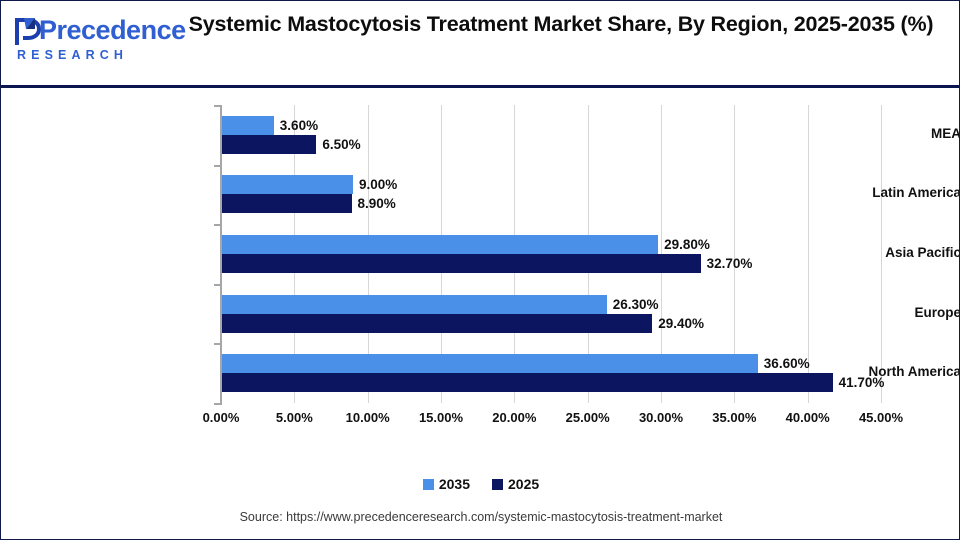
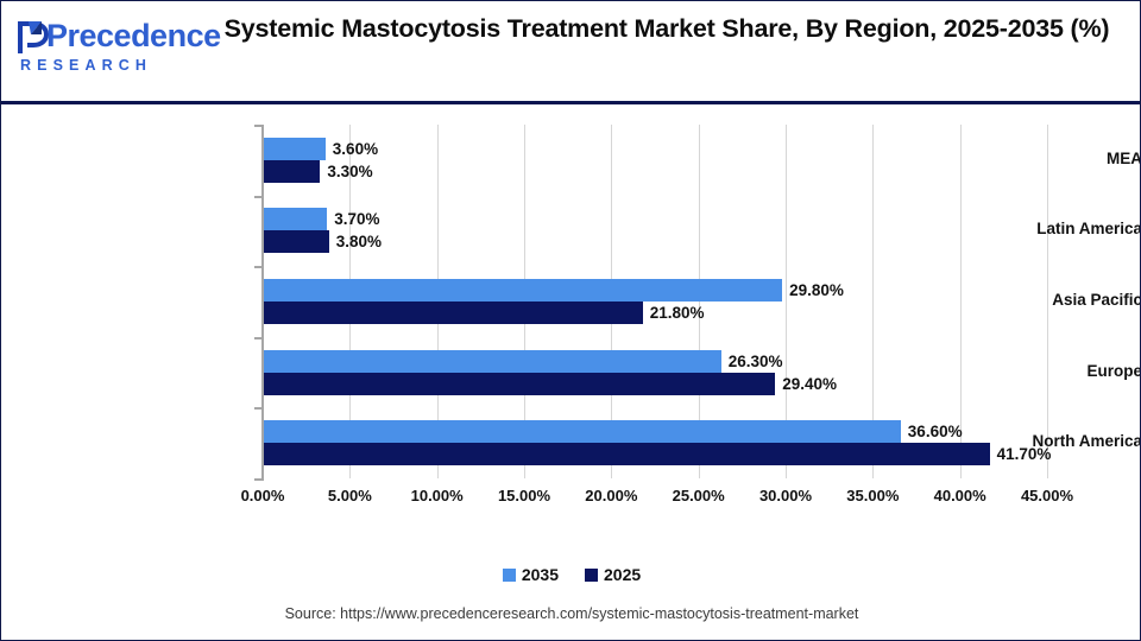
2025/MEA: 6.50% -> 3.30%
2035/Latin America: 9.00% -> 3.70%
2025/Latin America: 8.90% -> 3.80%
2025/Asia Pacific: 32.70% -> 21.80%
